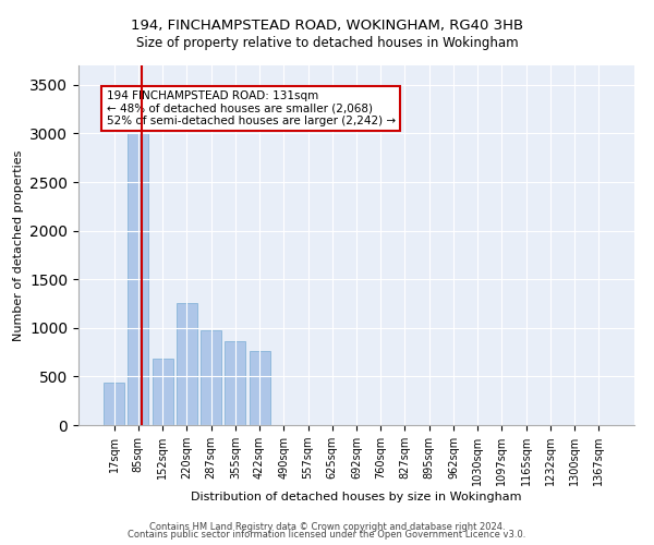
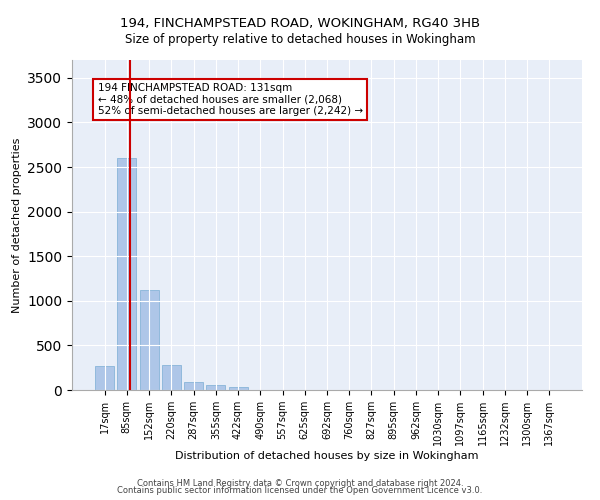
17sqm: 440 -> 270
85sqm: 3000 -> 2600
152sqm: 680 -> 1120
220sqm: 1260 -> 280
287sqm: 980 -> 100
355sqm: 860 -> 60
422sqm: 760 -> 40
